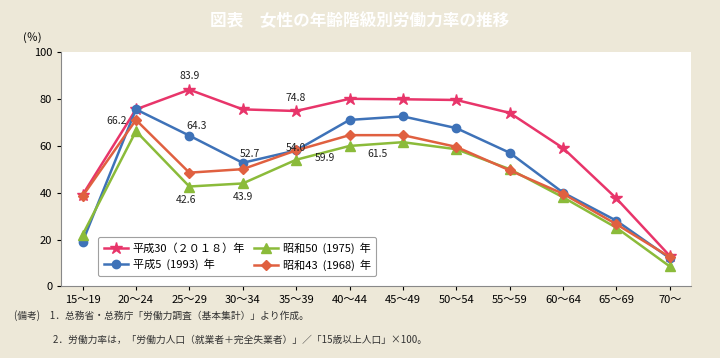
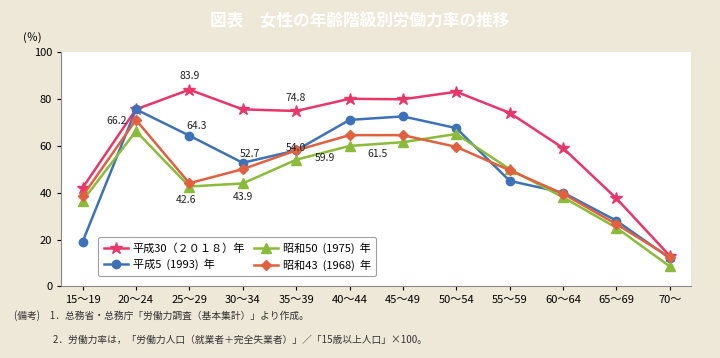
平成30（２０１８）年/15～19: 39.0 -> 42.0
昭和50 (1975) 年/15～19: 22.0 -> 36.5
昭和43 (1968) 年/25～29: 48.5 -> 44.0
平成30（２０１８）年/50～54: 79.5 -> 83.0
昭和50 (1975) 年/50～54: 58.5 -> 65.0
平成5 (1993) 年/55～59: 57.0 -> 45.0
